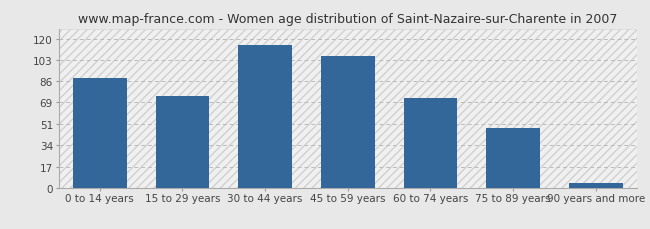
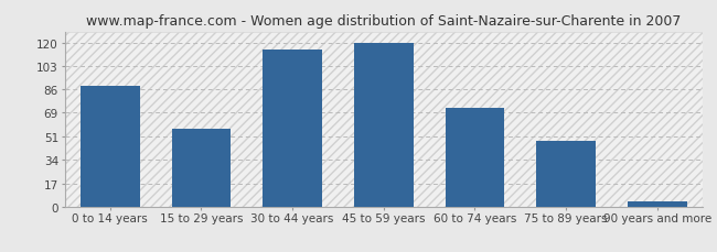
15 to 29 years: 74 -> 57
45 to 59 years: 106 -> 120
